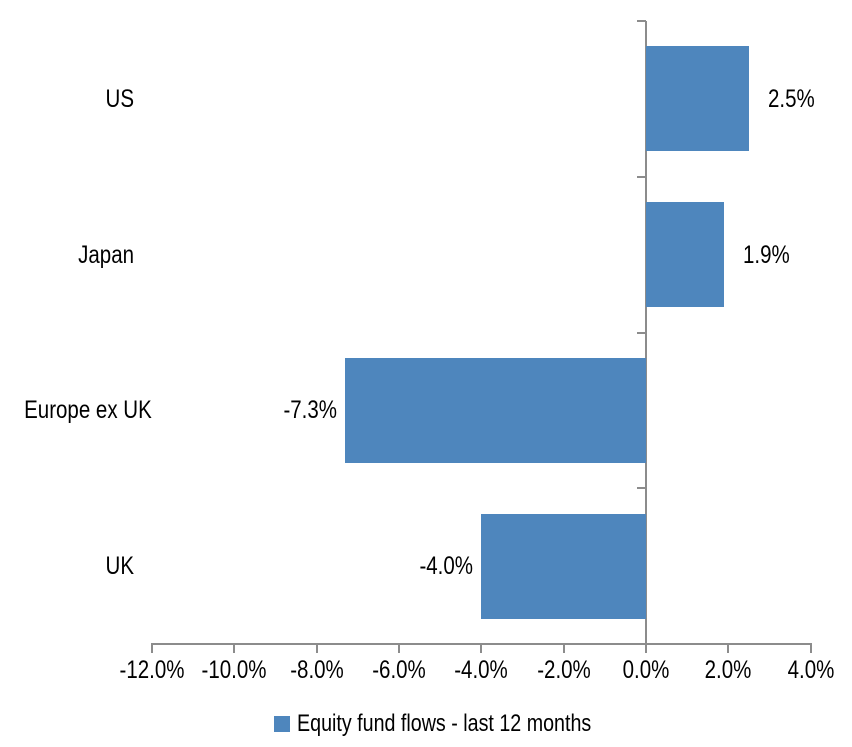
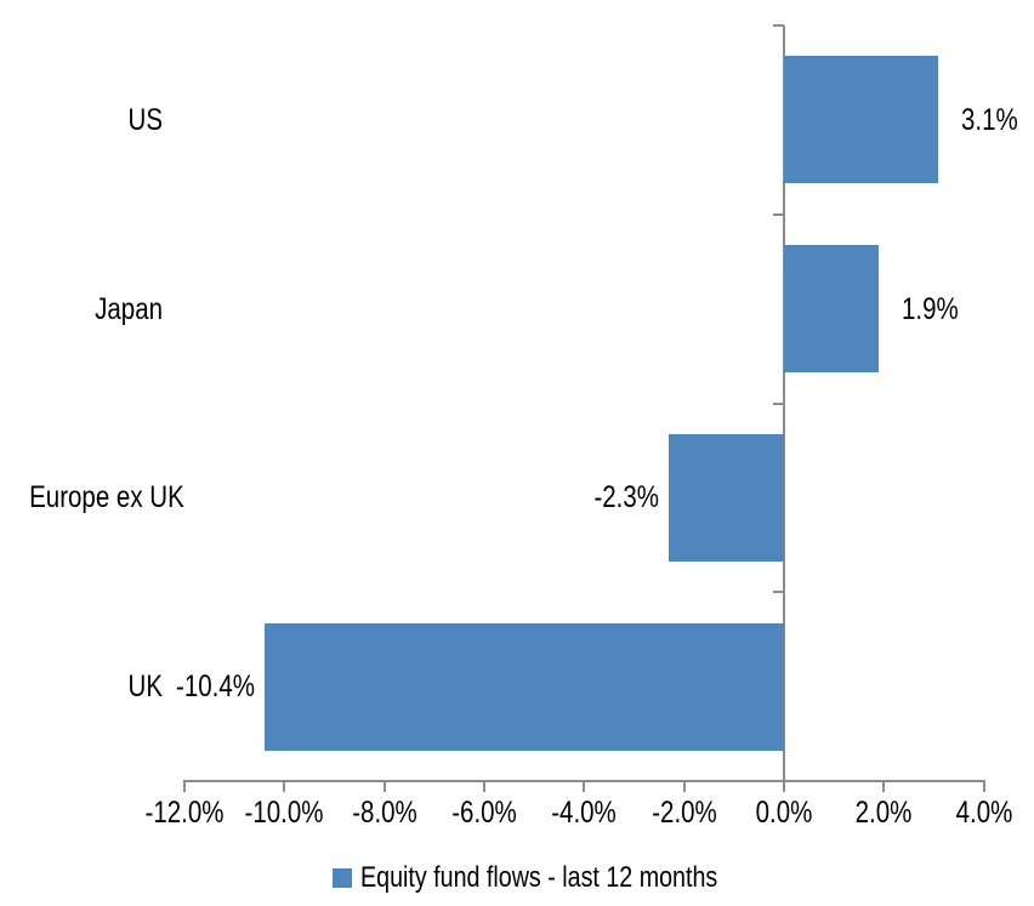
US: 2.5% -> 3.1%
Europe ex UK: -7.3% -> -2.3%
UK: -4.0% -> -10.4%
